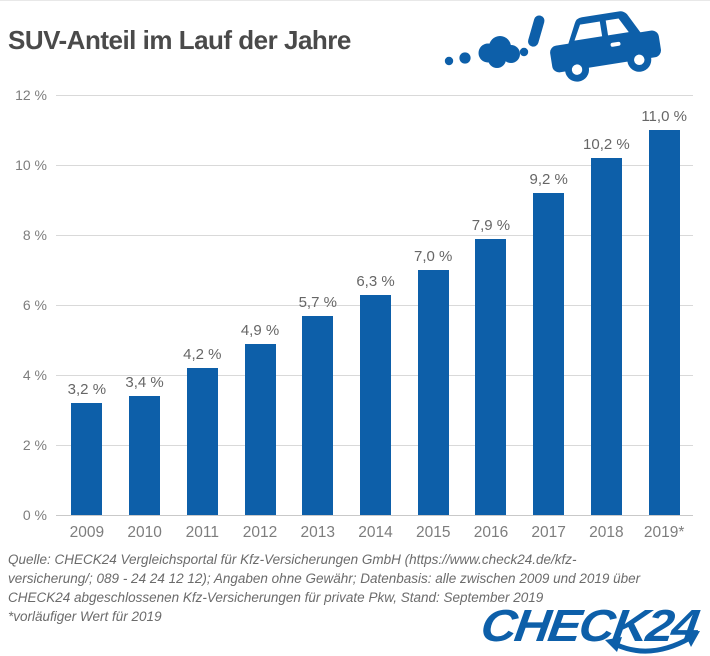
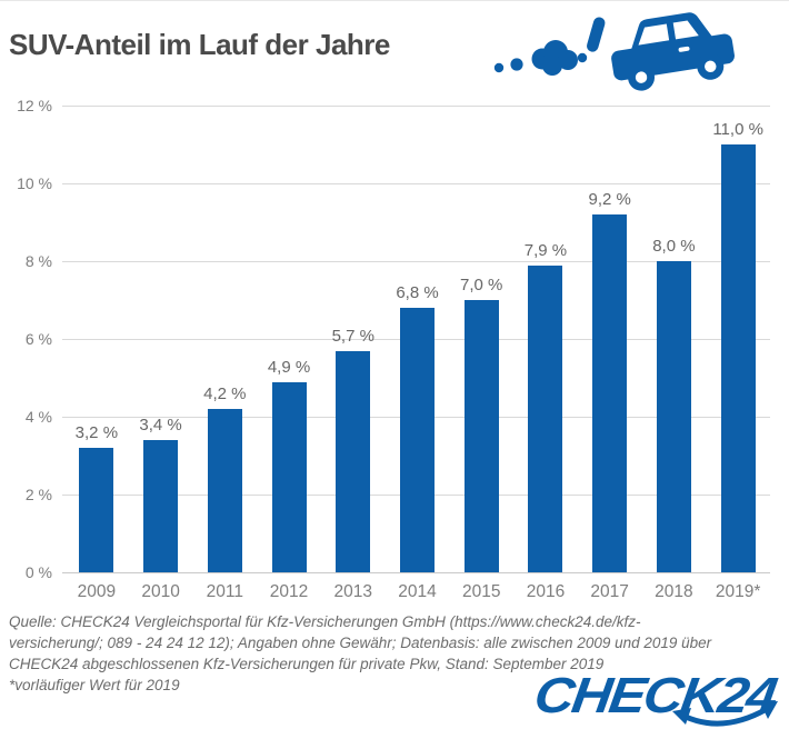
2014: 6,3 -> 6,8
2018: 10,2 -> 8,0
